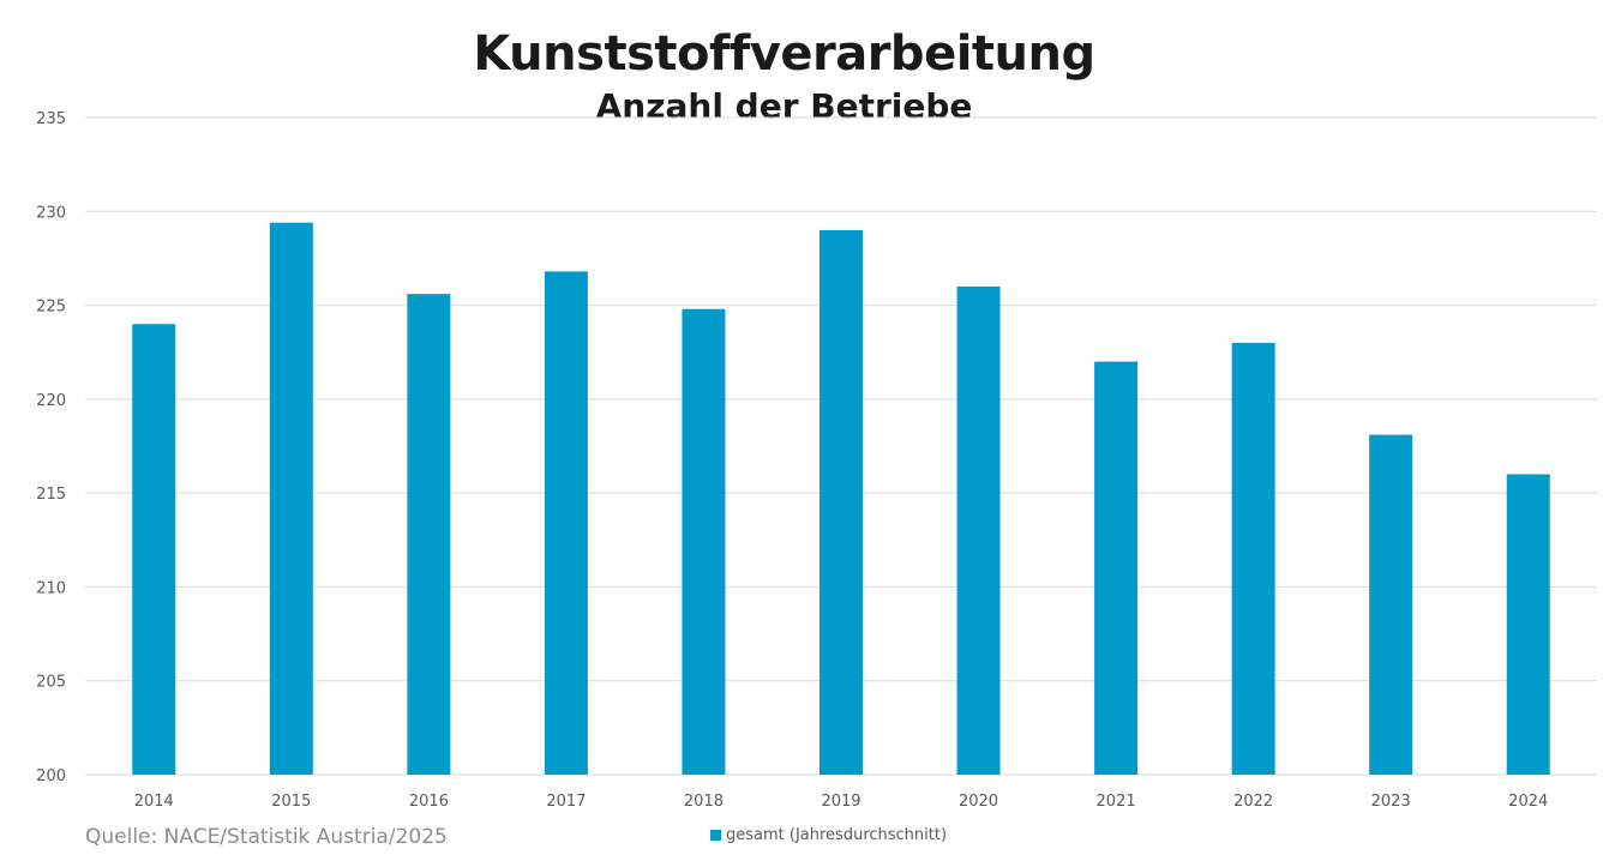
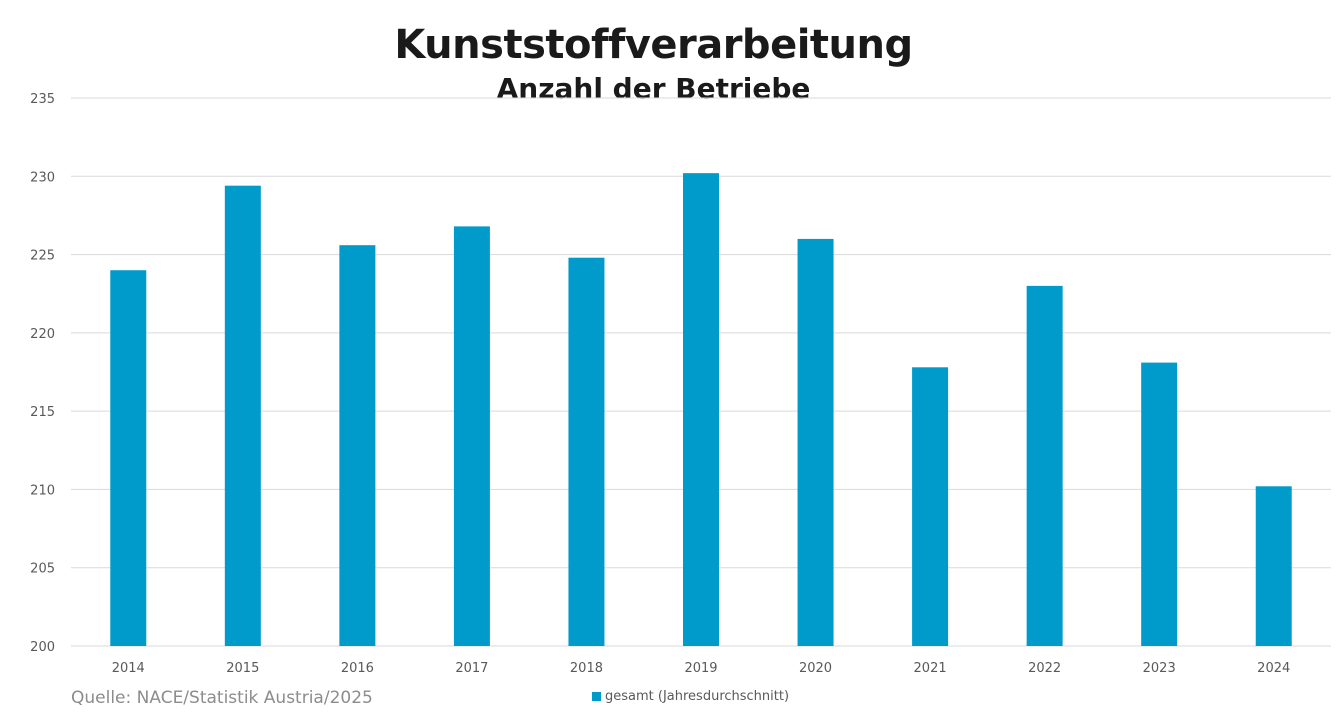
2019: 229.0 -> 230.2
2021: 222.0 -> 217.8
2024: 216.0 -> 210.2
